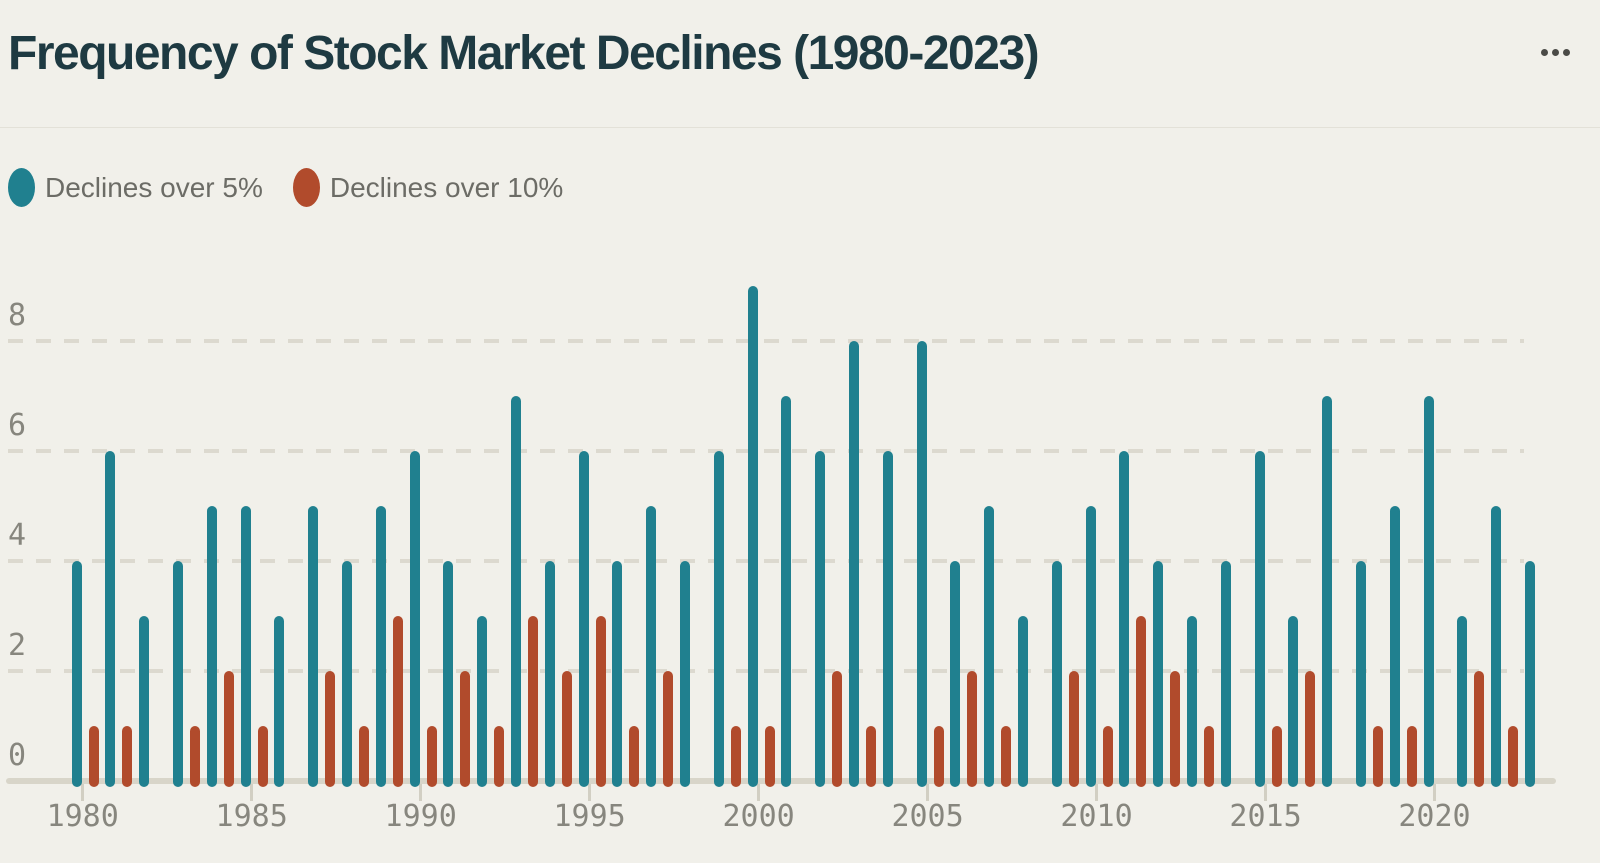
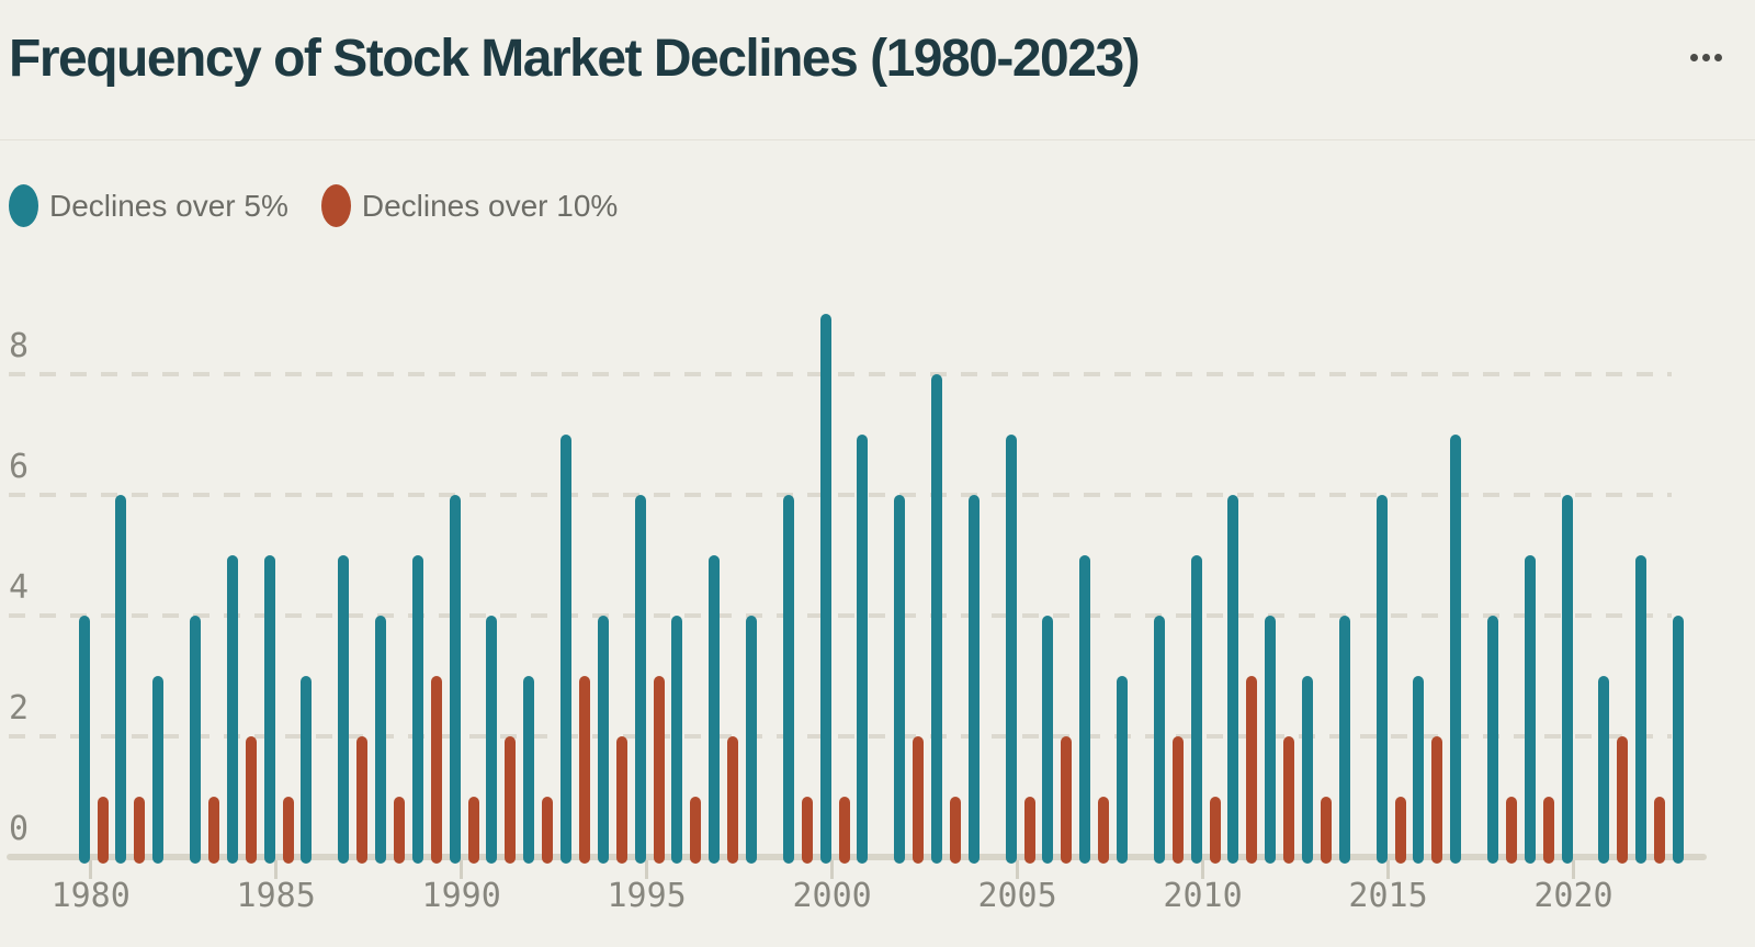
Declines over 5%/2005: 8 -> 7
Declines over 5%/2020: 7 -> 6
